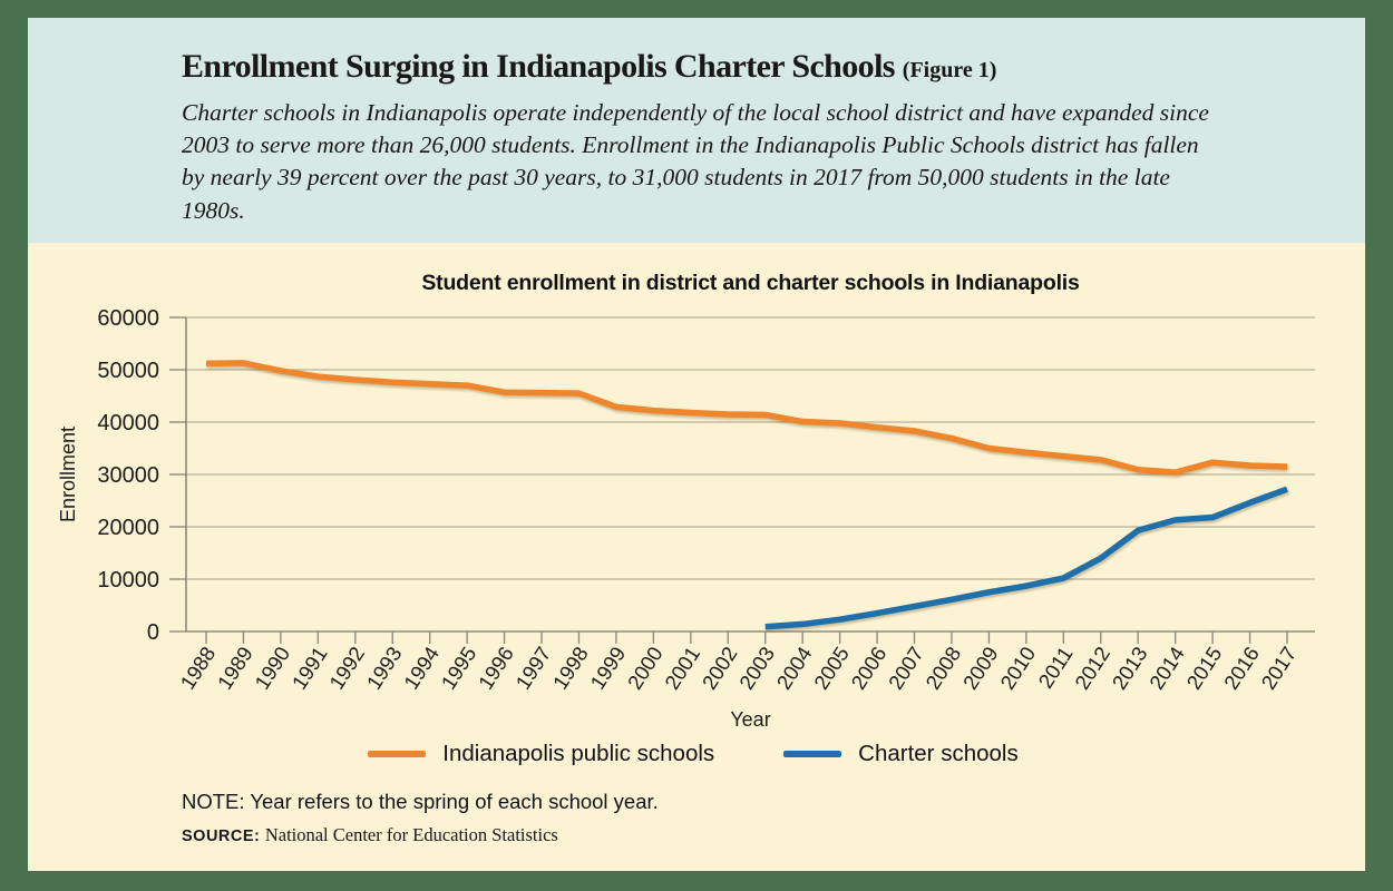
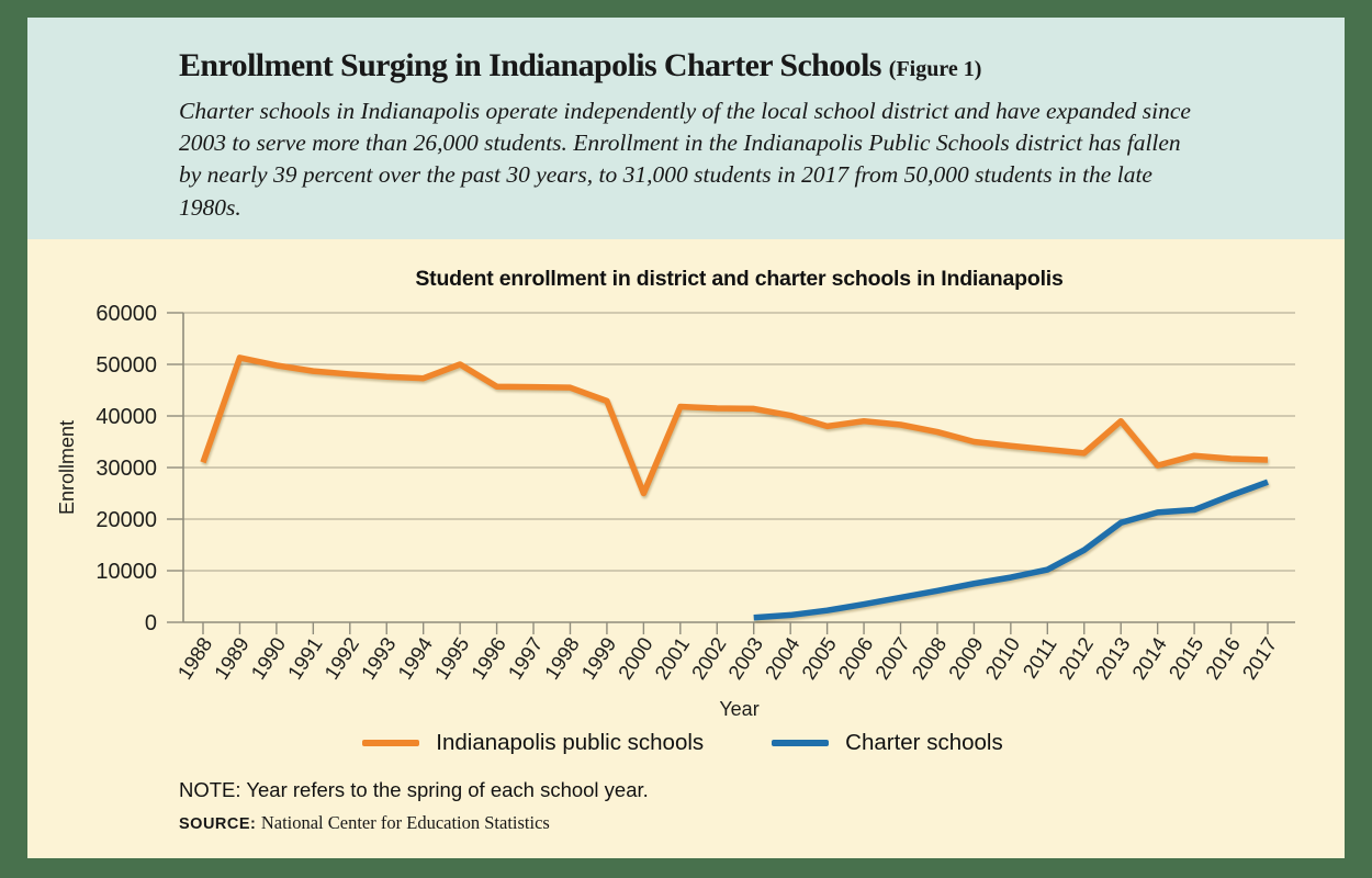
Indianapolis public schools/1988: 51000 -> 31000
Indianapolis public schools/1995: 47000 -> 50000
Indianapolis public schools/2000: 42000 -> 25000
Indianapolis public schools/2005: 40000 -> 38000
Indianapolis public schools/2013: 31000 -> 39000
